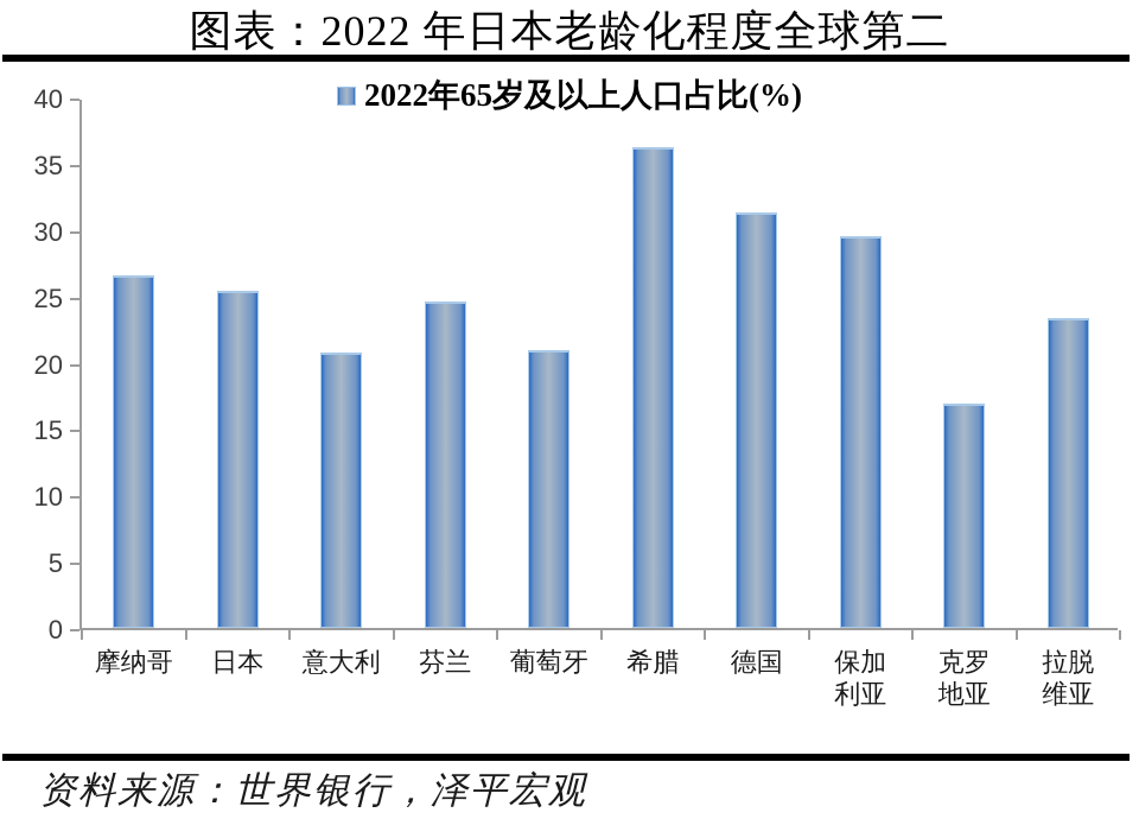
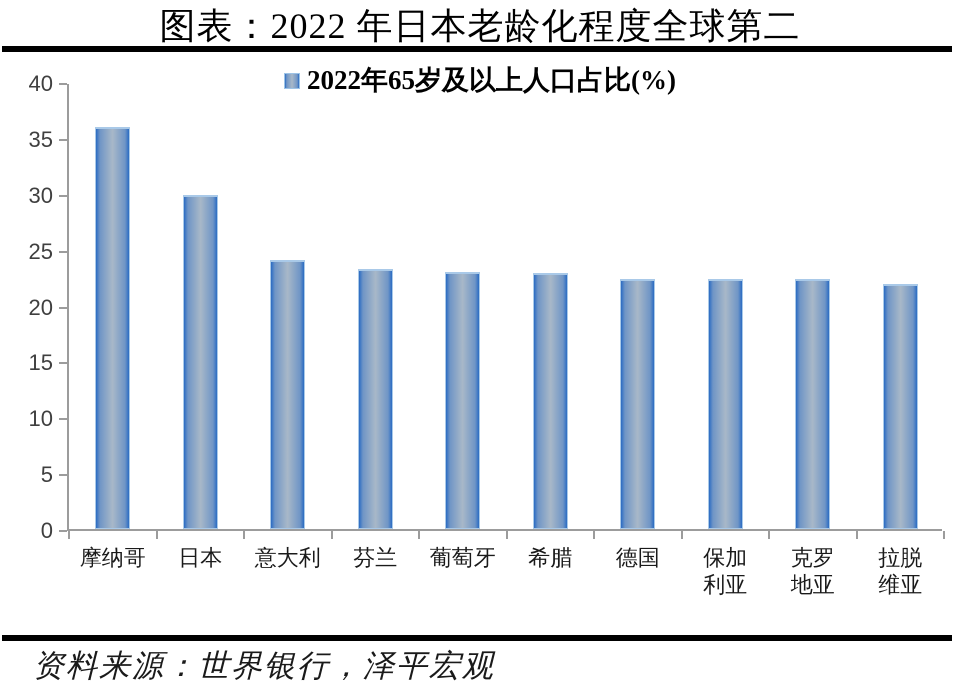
摩纳哥: 26.6 -> 36.0
日本: 25.4 -> 29.9
意大利: 20.8 -> 24.1
芬兰: 24.6 -> 23.3
葡萄牙: 20.9 -> 23.0
希腊: 36.2 -> 22.9
德国: 31.3 -> 22.4
保加利亚: 29.5 -> 22.4
克罗地亚: 16.9 -> 22.4
拉脱维亚: 23.4 -> 21.9
